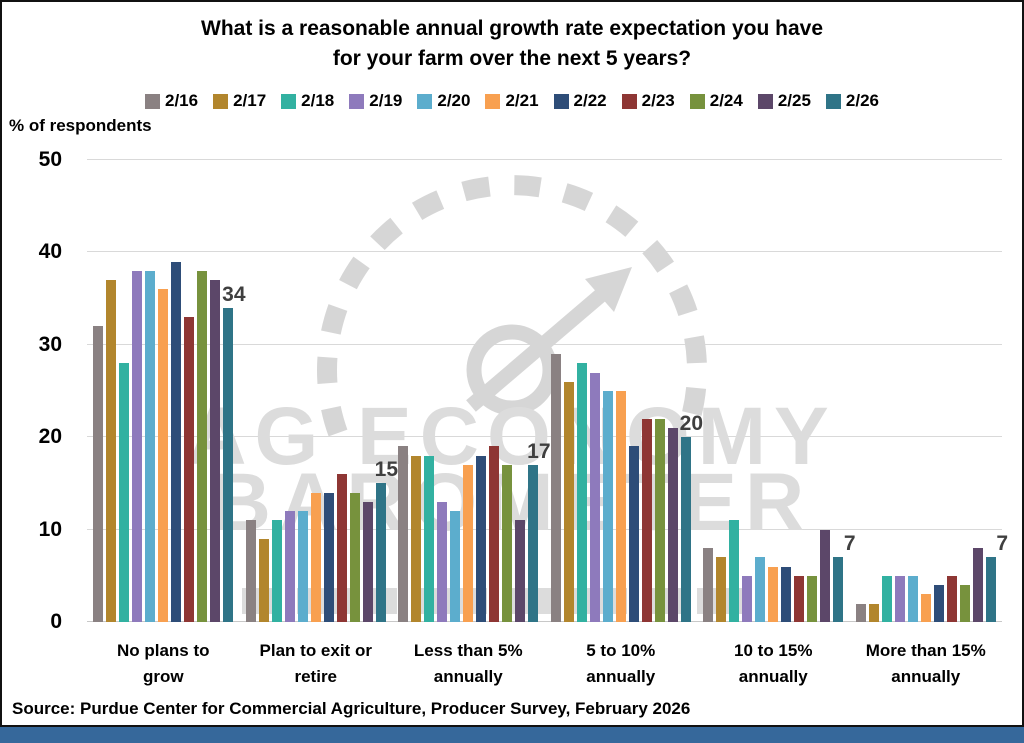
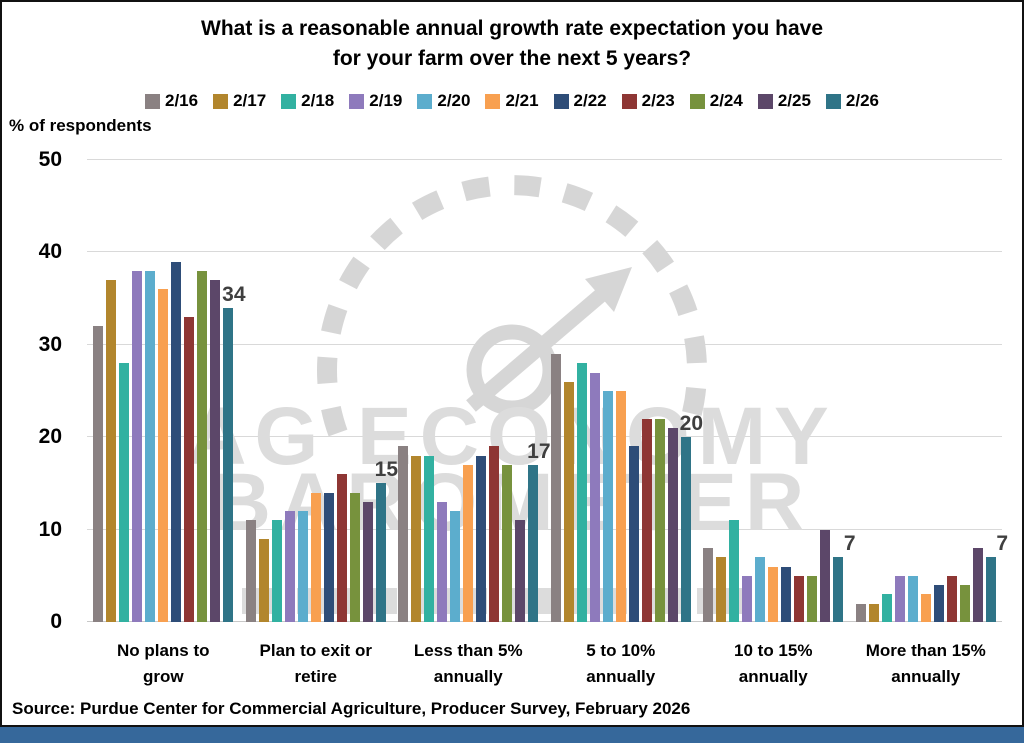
2/18/More than 15% annually: 5 -> 3
